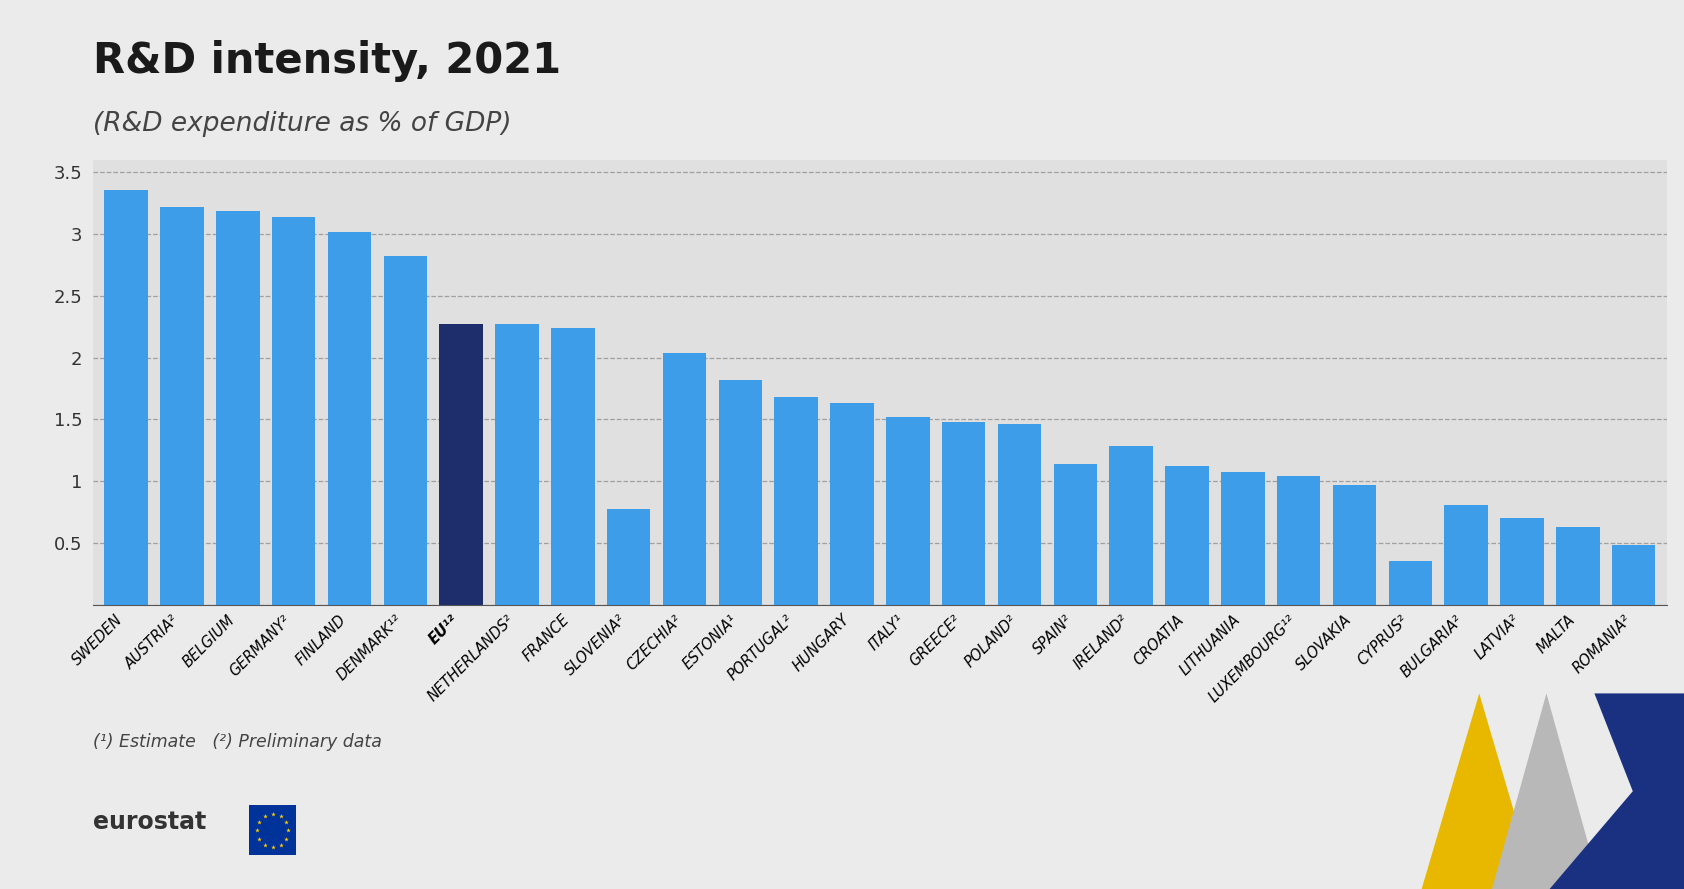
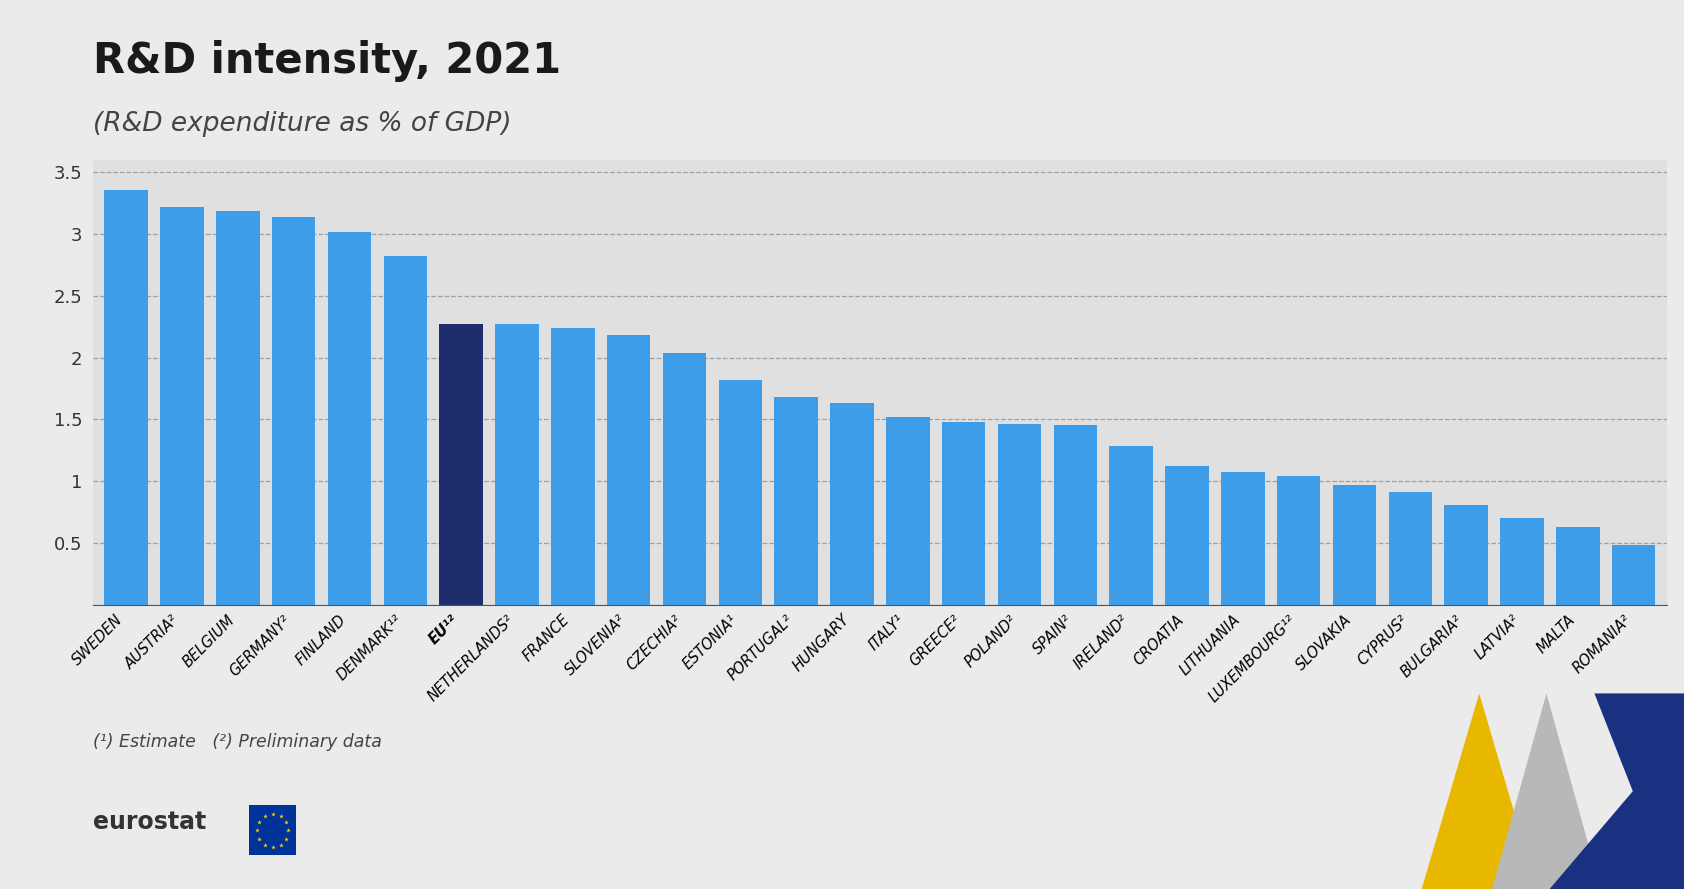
SLOVENIA²: 0.77 -> 2.18
SPAIN²: 1.14 -> 1.45
CYPRUS²: 0.35 -> 0.91
